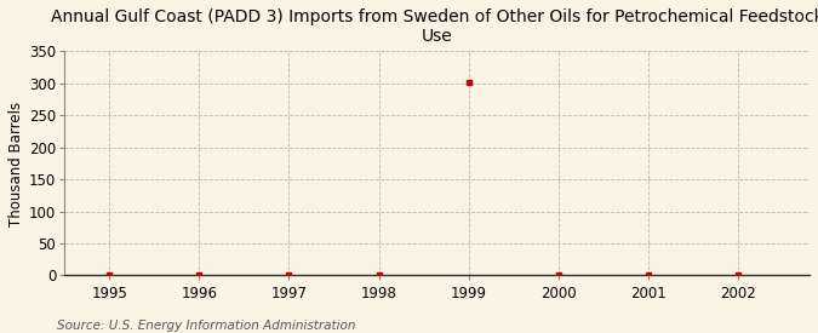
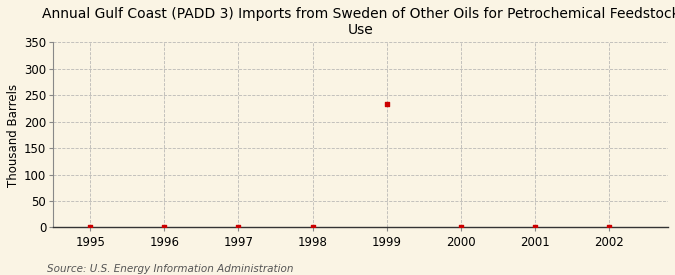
1999: 302 -> 234
